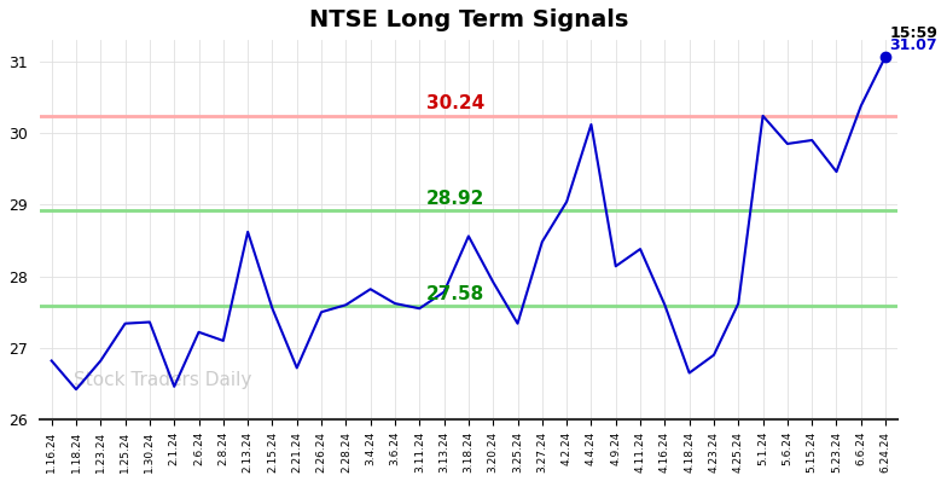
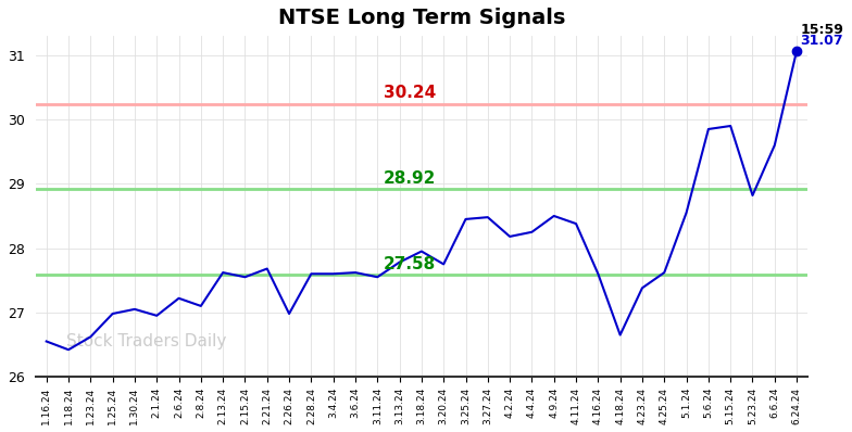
1.16.24: 26.82 -> 26.55
1.23.24: 26.82 -> 26.62
1.25.24: 27.34 -> 26.98
1.30.24: 27.36 -> 27.05
2.1.24: 26.46 -> 26.95
2.13.24: 28.62 -> 27.62
2.21.24: 26.72 -> 27.68
2.26.24: 27.50 -> 26.98
3.4.24: 27.82 -> 27.60
3.18.24: 28.56 -> 27.95
3.20.24: 27.92 -> 27.75
3.25.24: 27.34 -> 28.45
4.2.24: 29.04 -> 28.18
4.4.24: 30.12 -> 28.25
4.9.24: 28.14 -> 28.50
4.23.24: 26.90 -> 27.38
5.1.24: 30.24 -> 28.55
5.23.24: 29.46 -> 28.82
6.6.24: 30.38 -> 29.60
